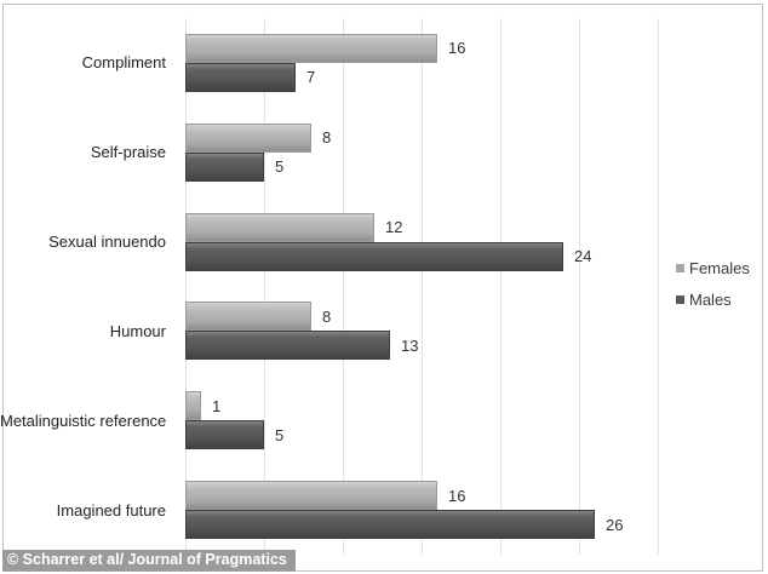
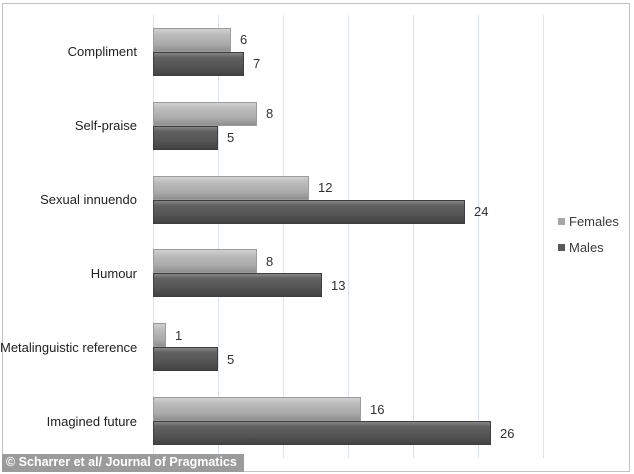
Females/Compliment: 16 -> 6
